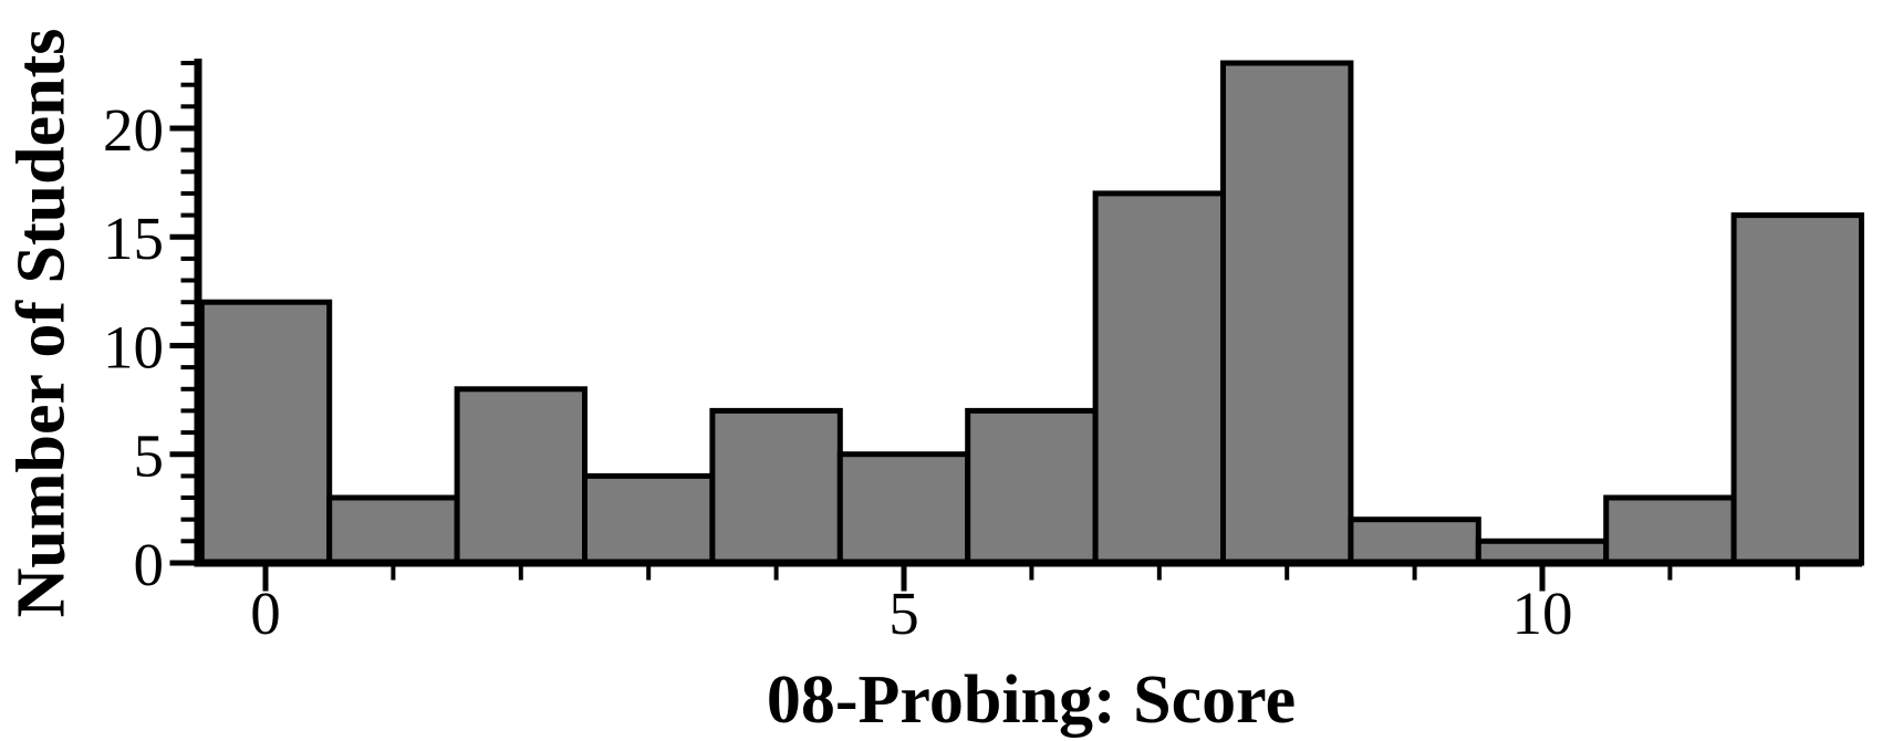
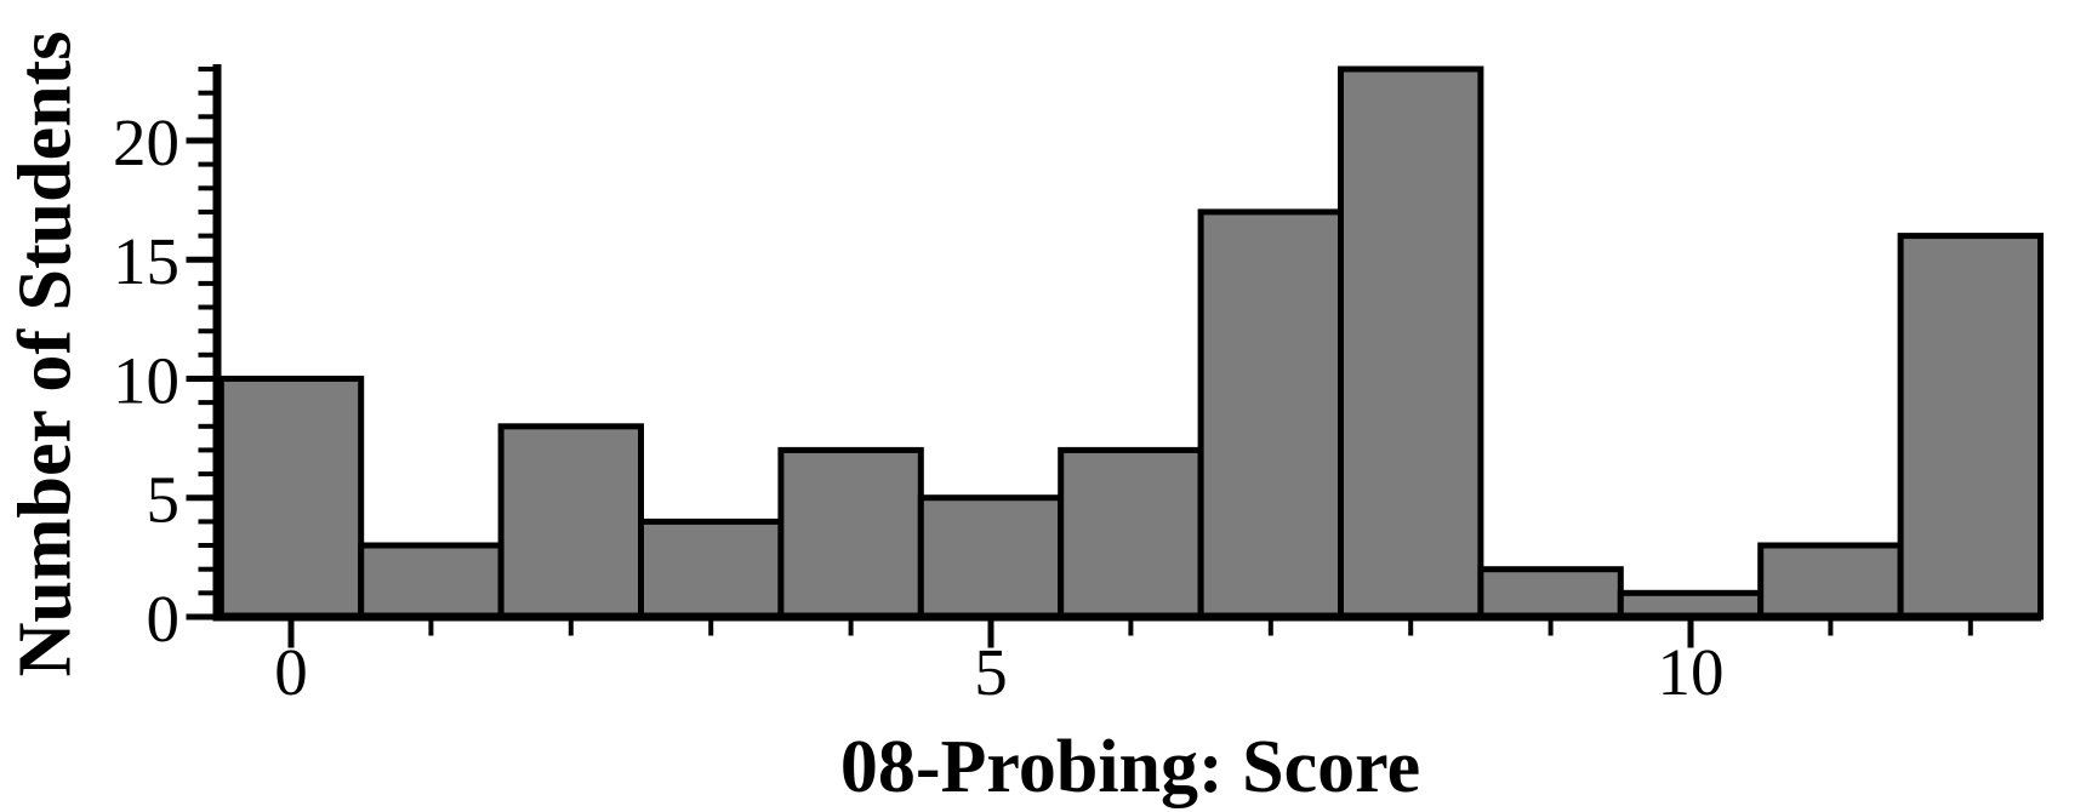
0: 12 -> 10
